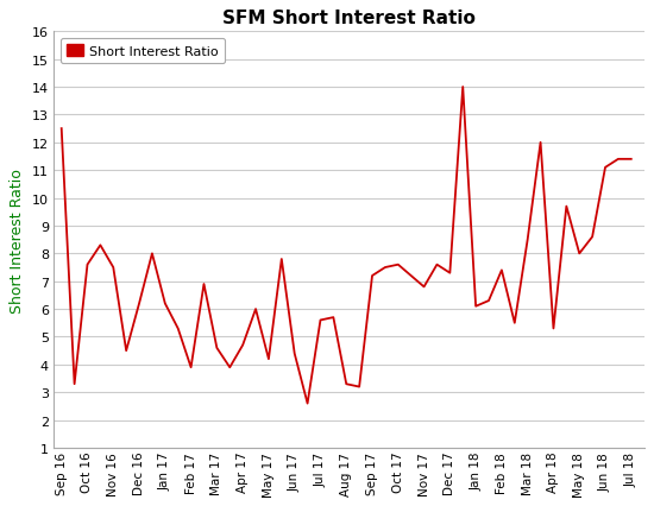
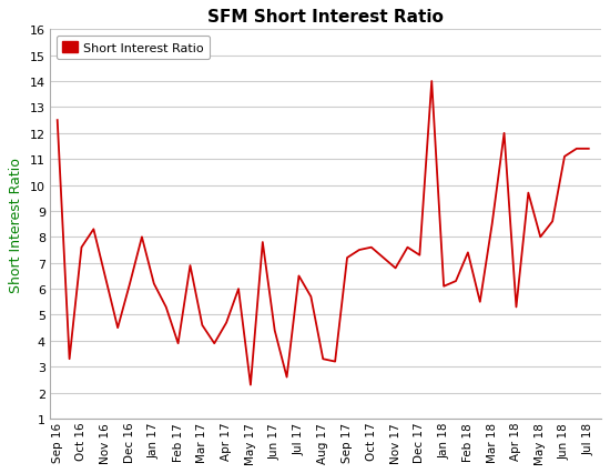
Nov 16: 7.5 -> 6.4
May 17: 4.2 -> 2.3
Jul 17: 5.6 -> 6.5
